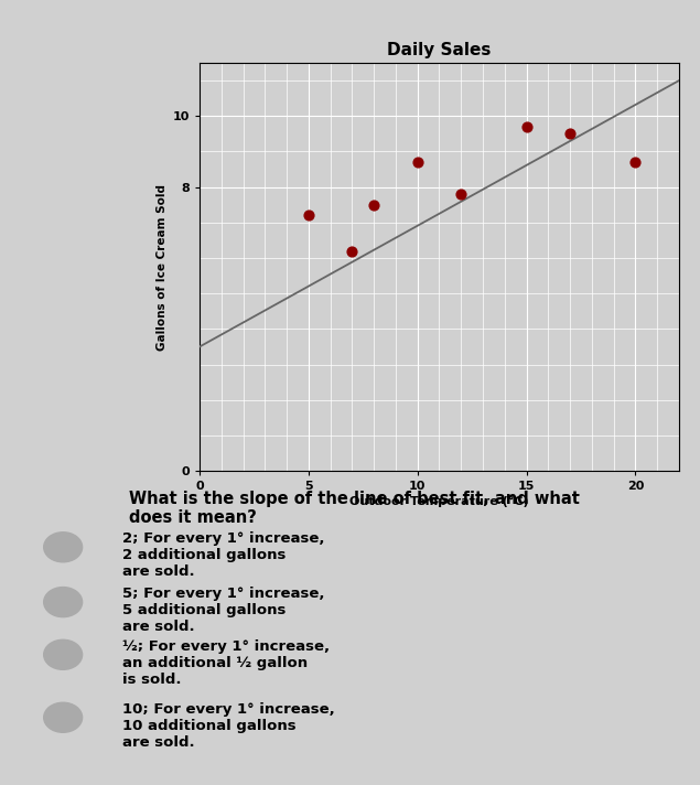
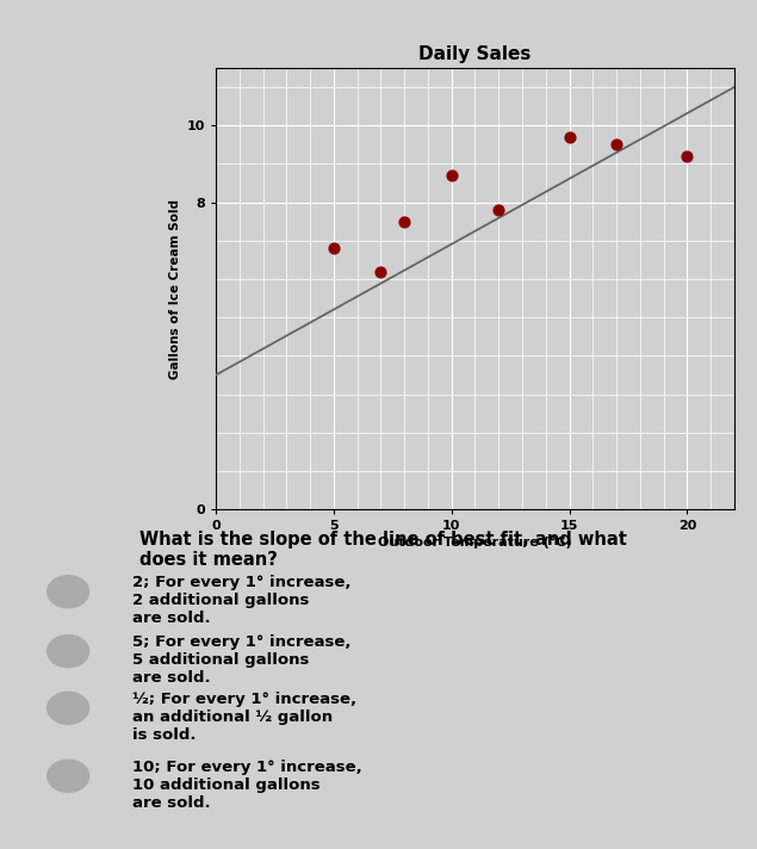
5: 7.2 -> 6.8
20: 8.7 -> 9.2
